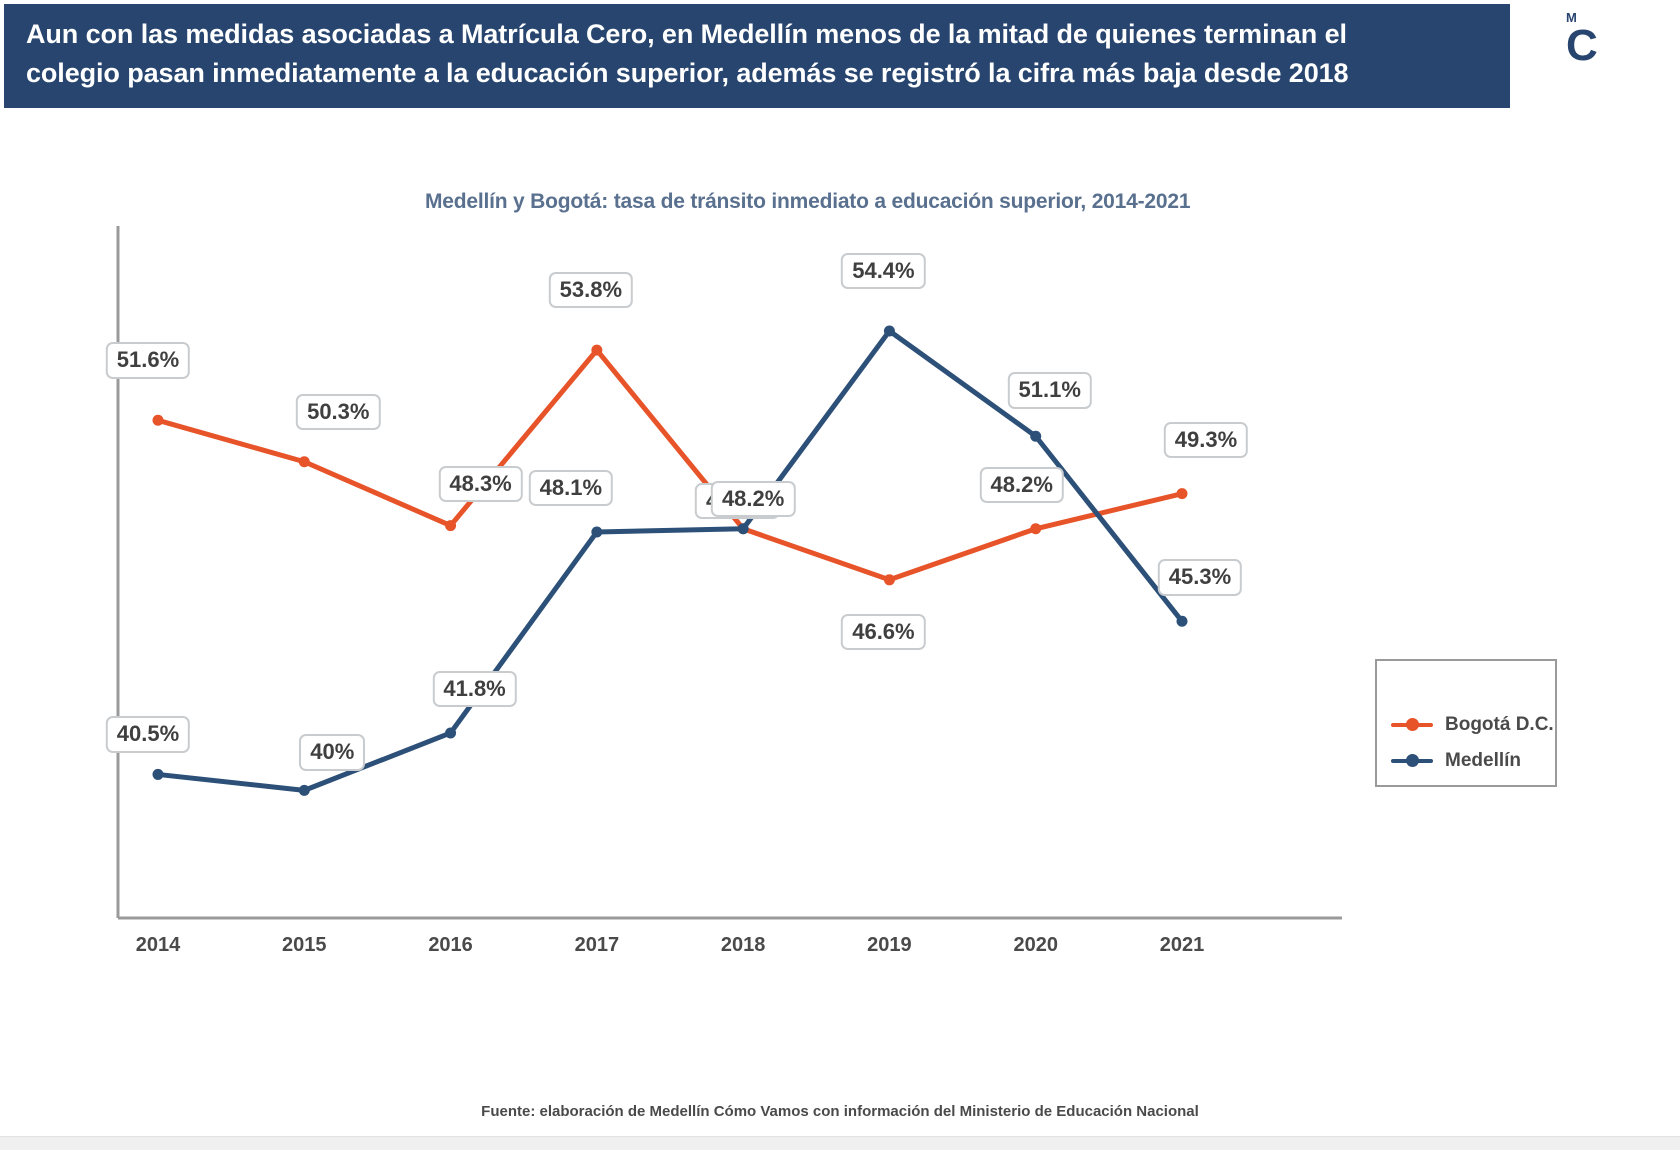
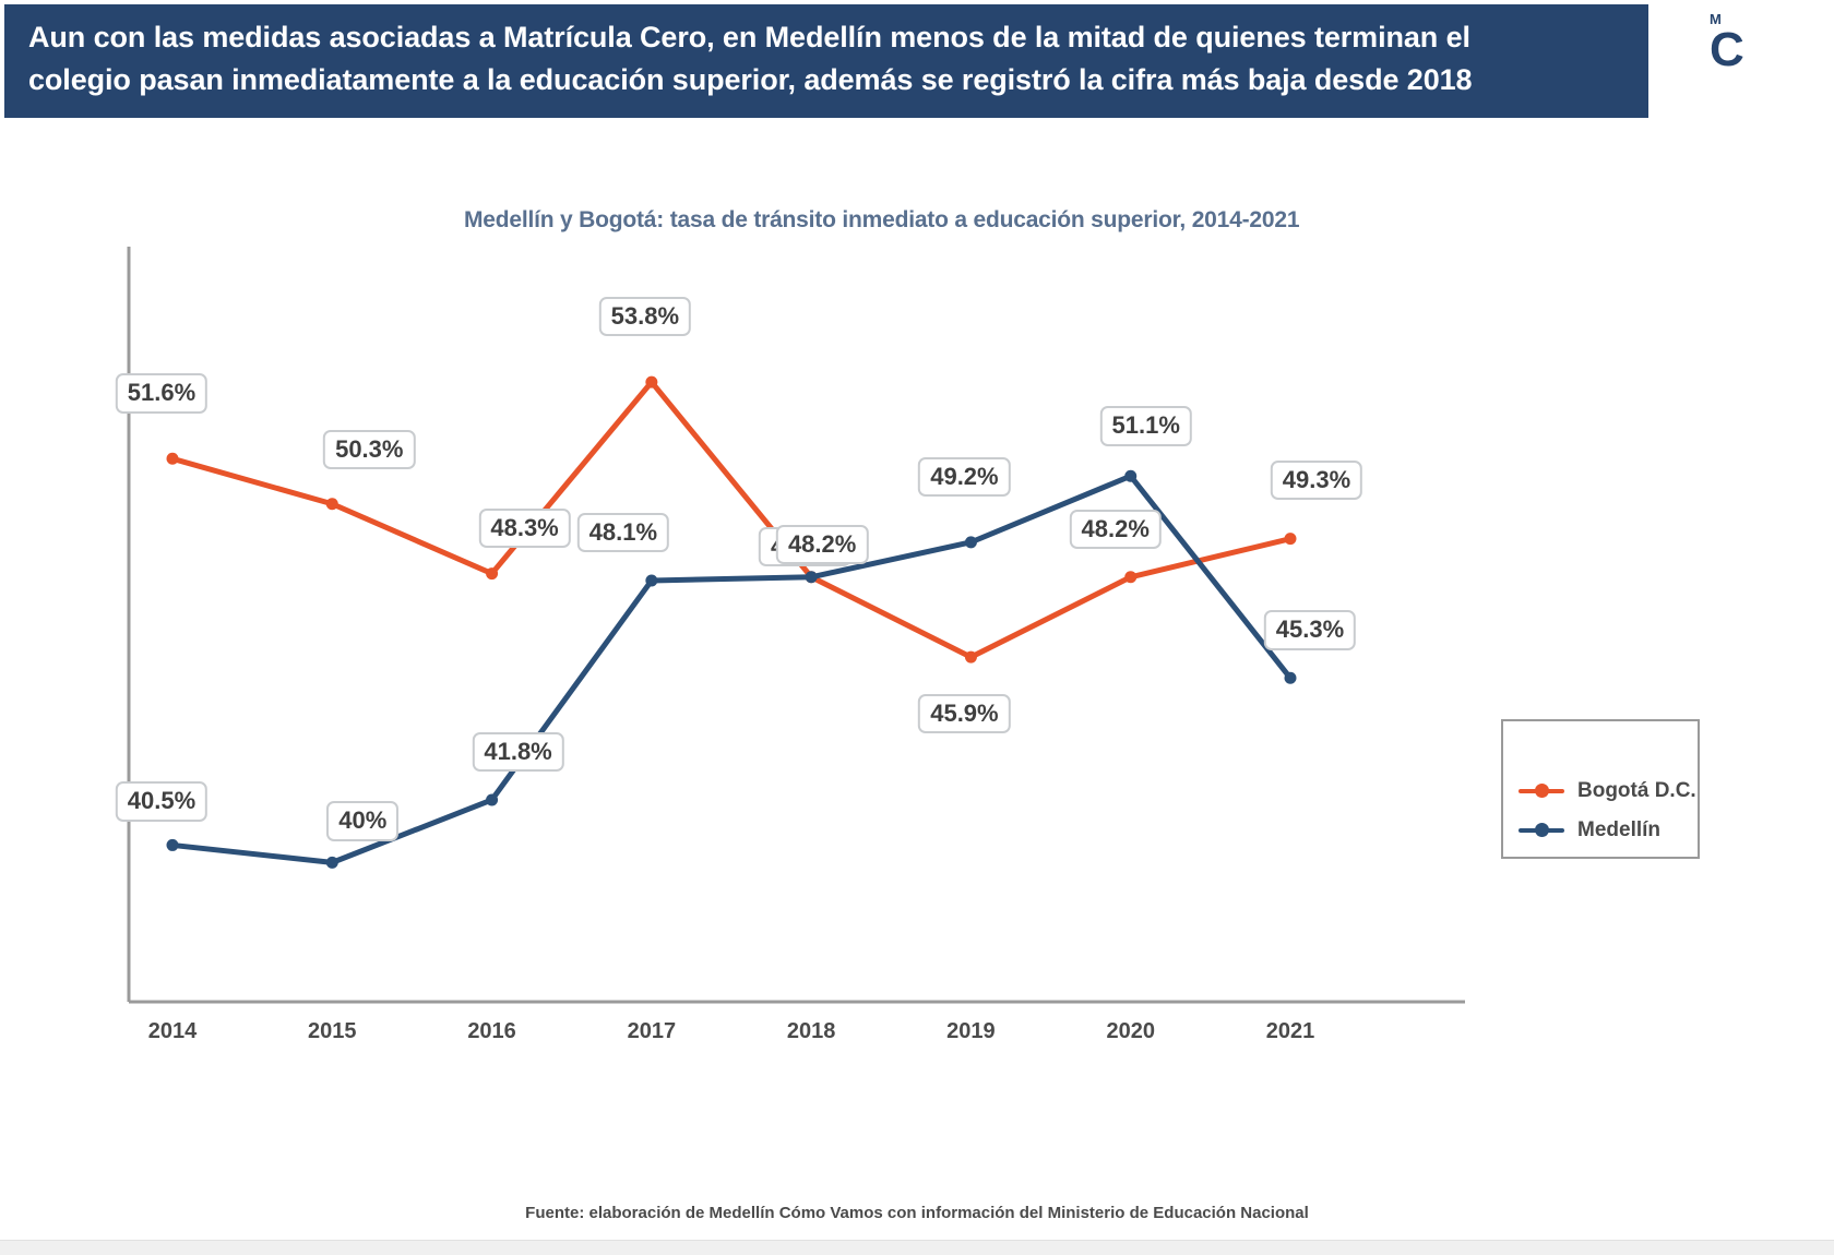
Bogotá D.C./2019: 46.6% -> 45.9%
Medellín/2019: 54.4% -> 49.2%
